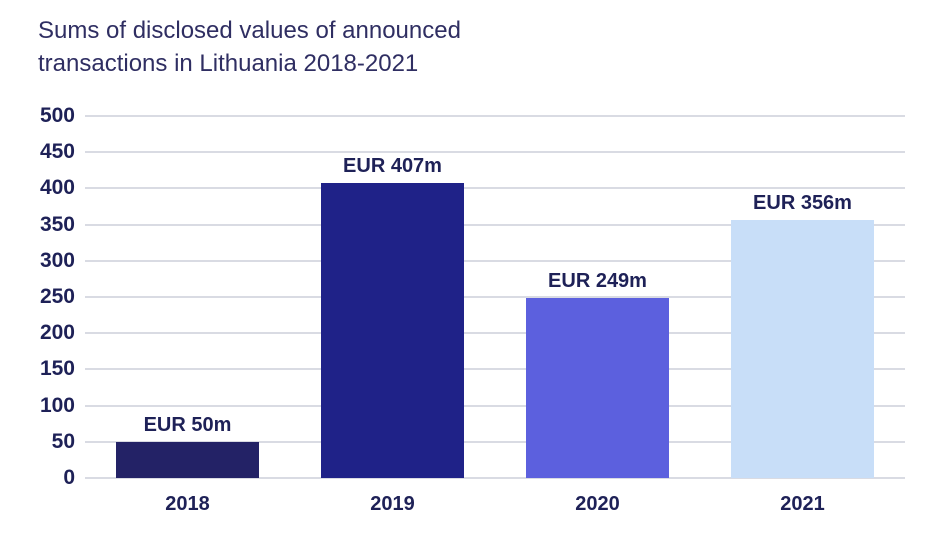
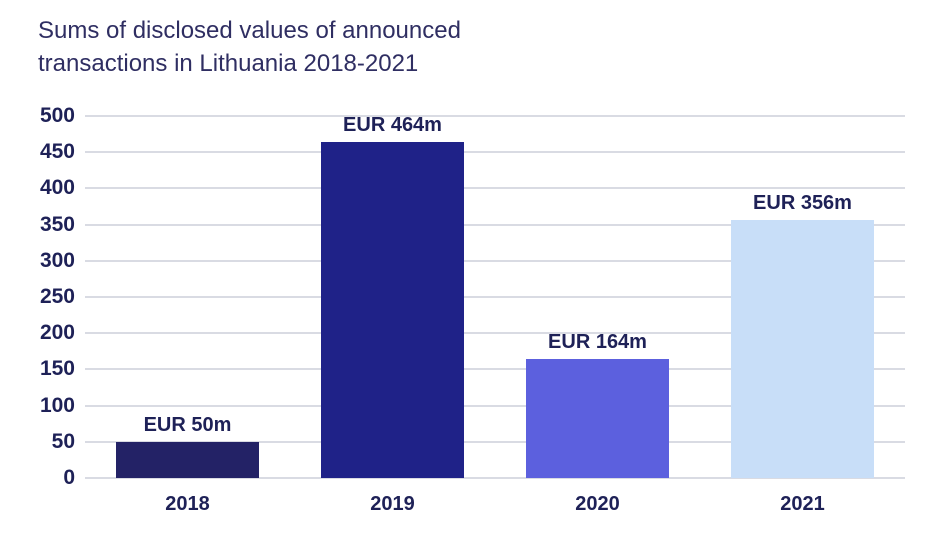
2019: 407m -> 464m
2020: 249m -> 164m
